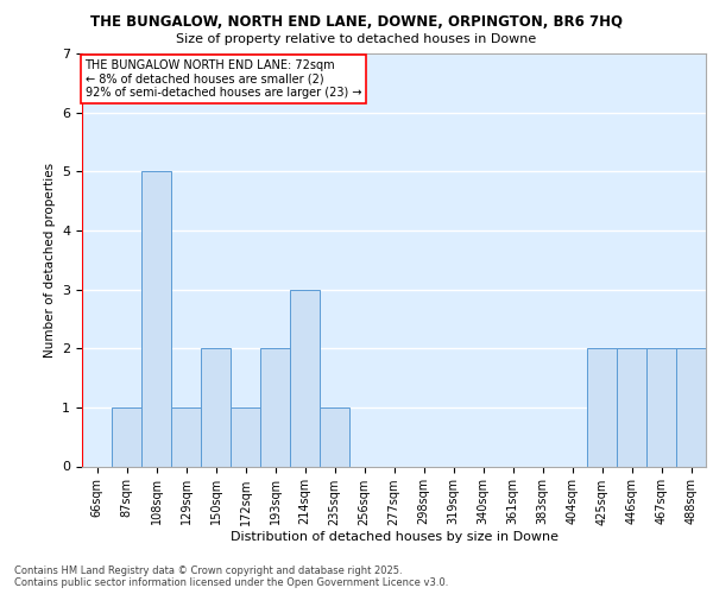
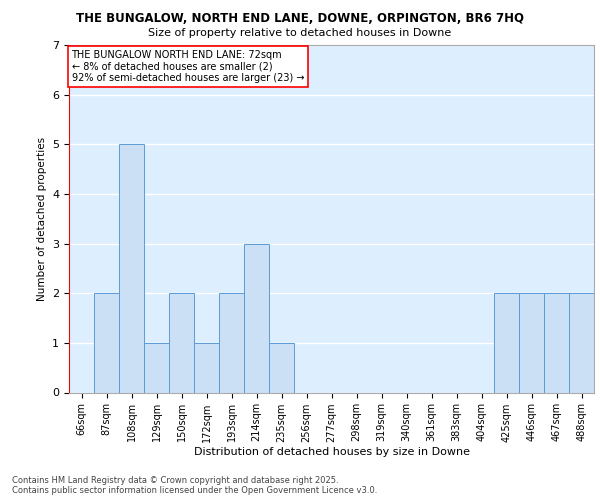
87sqm: 1 -> 2
